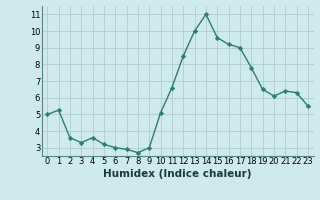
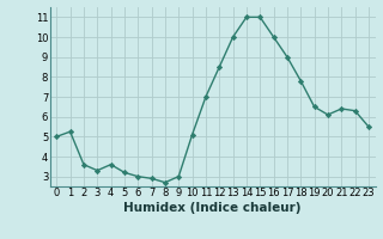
11: 6.6 -> 7.0
15: 9.6 -> 11.0
16: 9.2 -> 10.0
